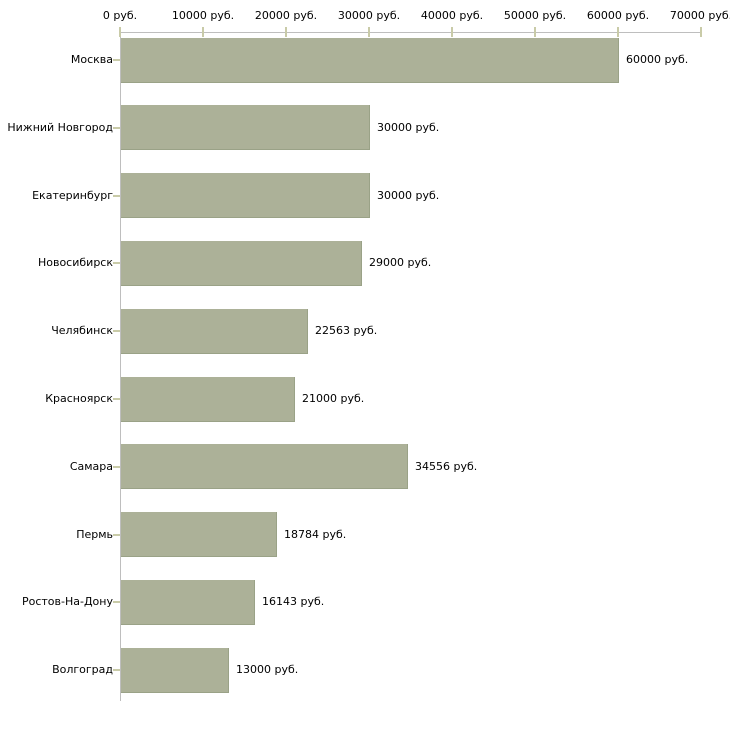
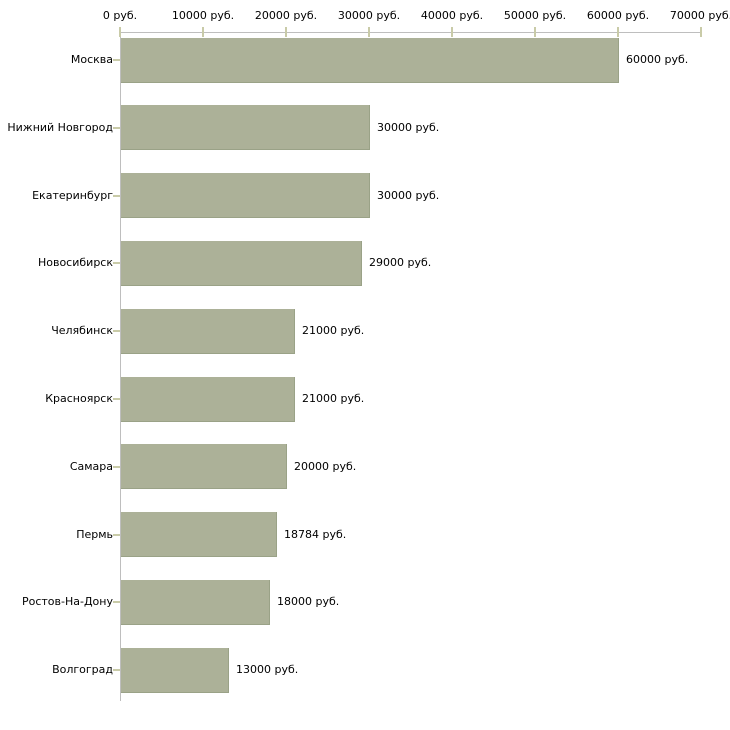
Челябинск: 22563 -> 21000
Самара: 34556 -> 20000
Ростов-На-Дону: 16143 -> 18000
